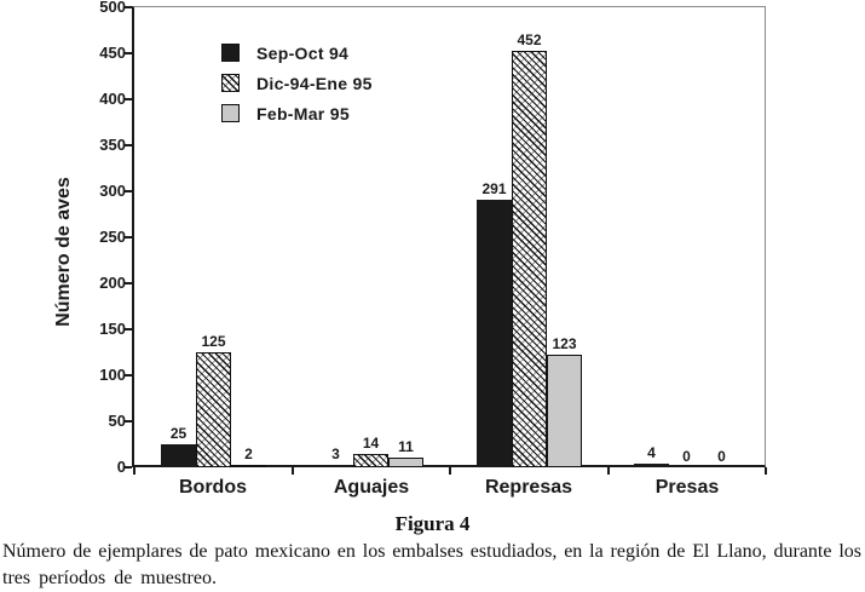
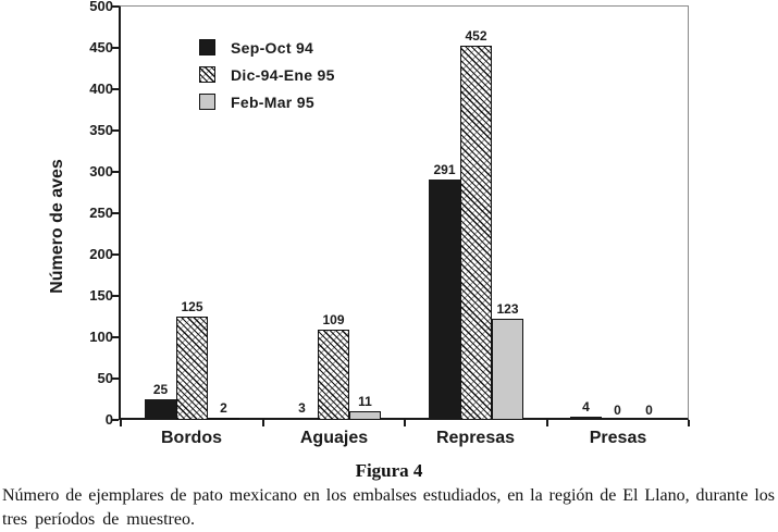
Dic-94-Ene 95/Aguajes: 14 -> 109
